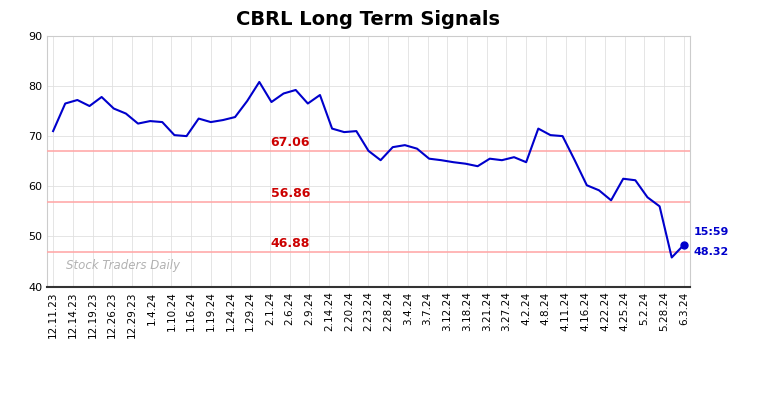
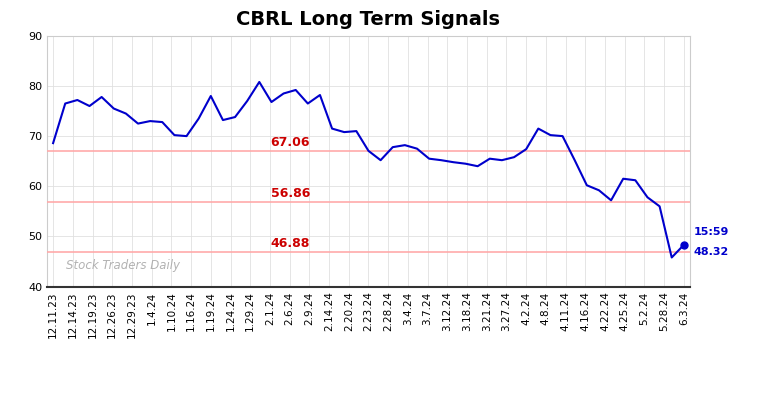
12.11.23: 71.0 -> 68.6
1.19.24: 72.8 -> 78.0
4.2.24: 64.8 -> 67.4
